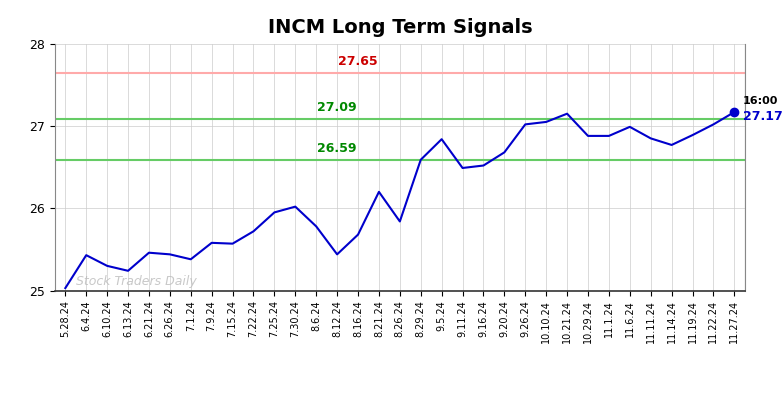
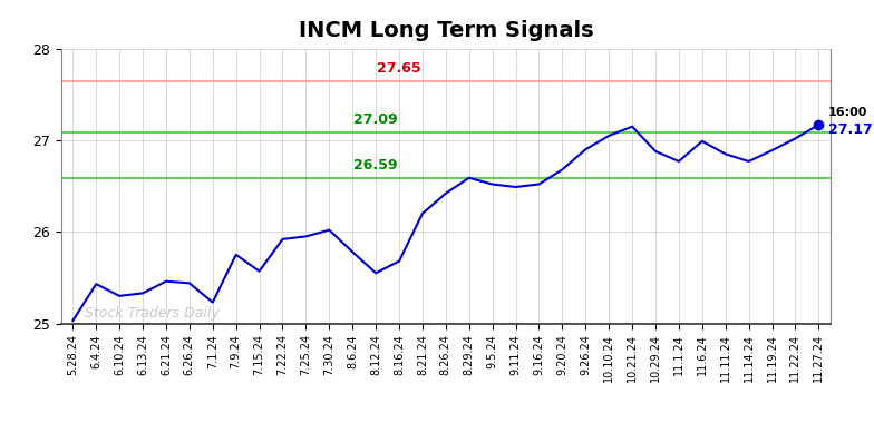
6.13.24: 25.24 -> 25.33
7.1.24: 25.38 -> 25.23
7.9.24: 25.58 -> 25.75
7.22.24: 25.72 -> 25.92
8.12.24: 25.44 -> 25.55
8.26.24: 25.84 -> 26.42
9.5.24: 26.84 -> 26.52
9.26.24: 27.02 -> 26.90
11.1.24: 26.88 -> 26.77
